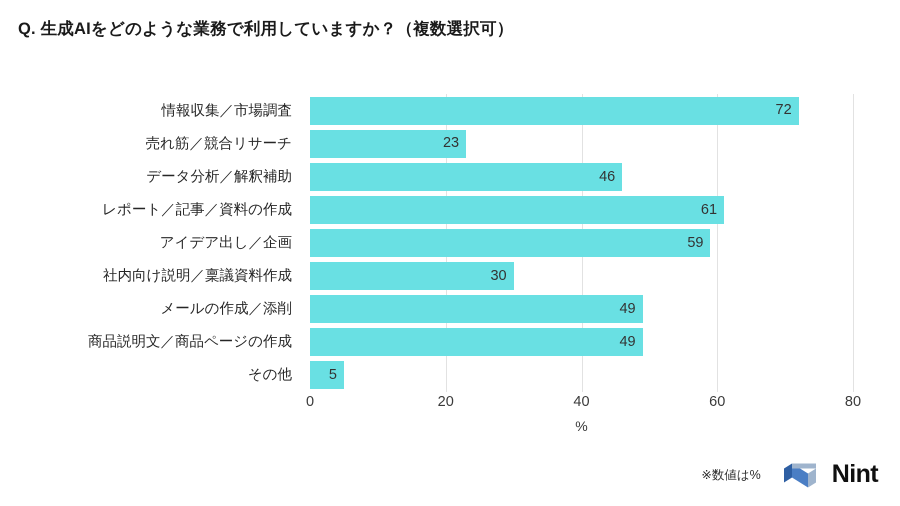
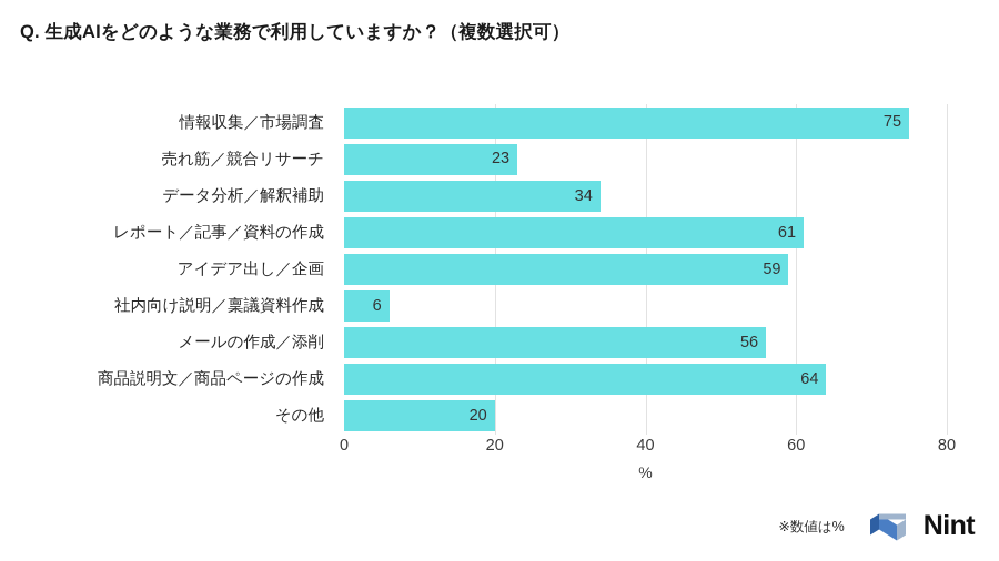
情報収集／市場調査: 72 -> 75
データ分析／解釈補助: 46 -> 34
社内向け説明／稟議資料作成: 30 -> 6
メールの作成／添削: 49 -> 56
商品説明文／商品ページの作成: 49 -> 64
その他: 5 -> 20
